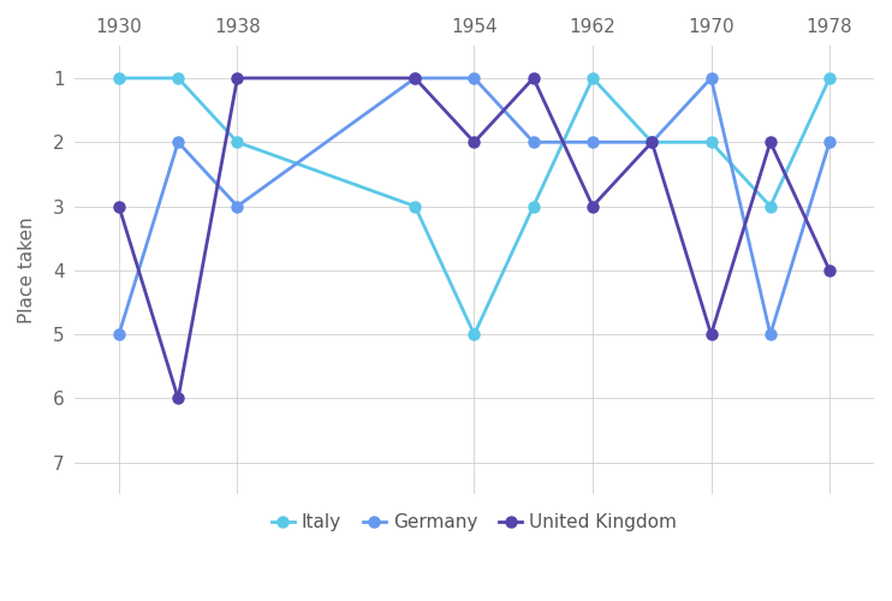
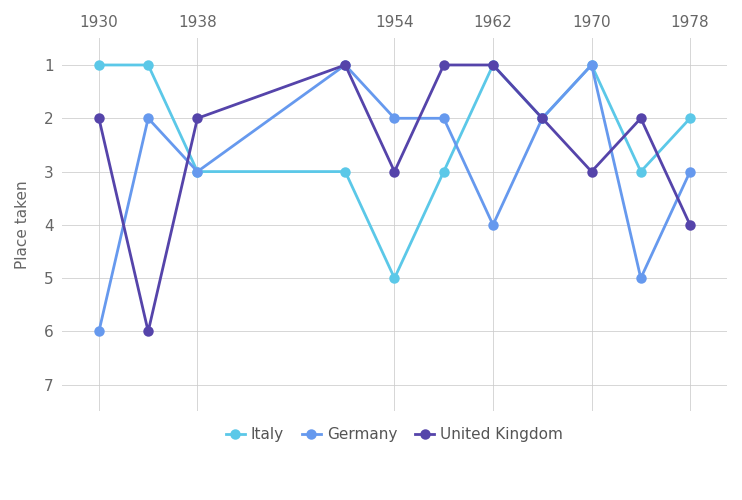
Germany/1930: 5 -> 6
United Kingdom/1930: 3 -> 2
Italy/1938: 2 -> 3
United Kingdom/1938: 1 -> 2
Germany/1954: 1 -> 2
United Kingdom/1954: 2 -> 3
Germany/1962: 2 -> 4
United Kingdom/1962: 3 -> 1
Italy/1970: 2 -> 1
United Kingdom/1970: 5 -> 3
Italy/1978: 1 -> 2
Germany/1978: 2 -> 3
